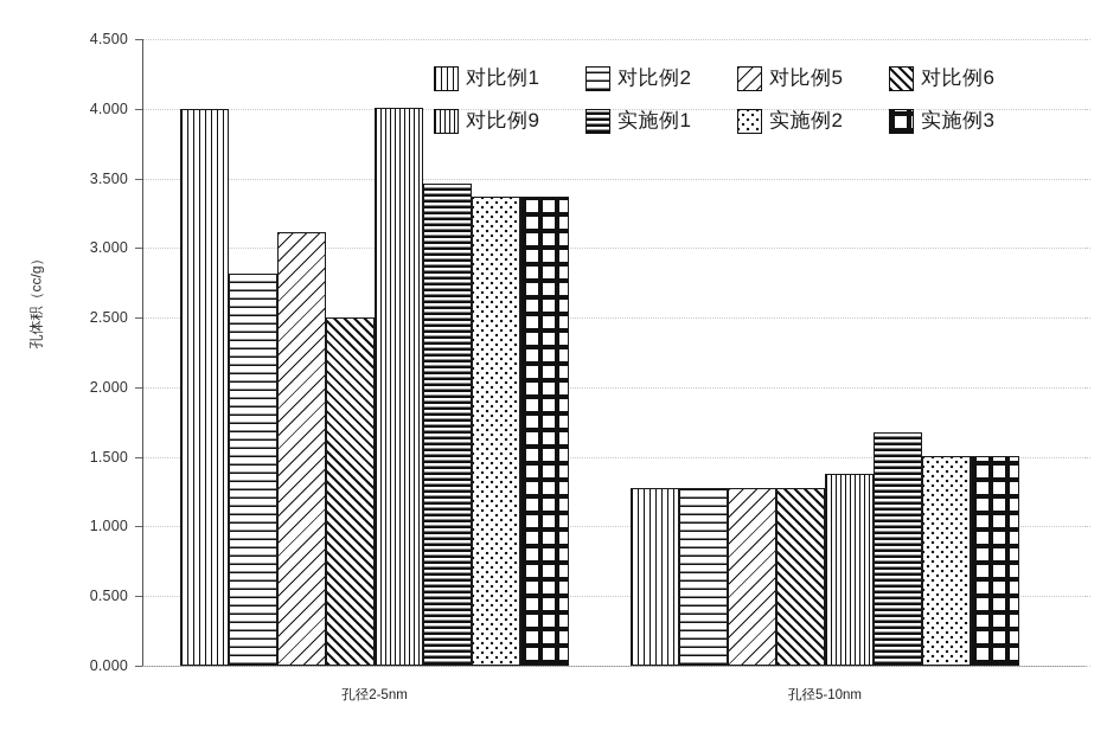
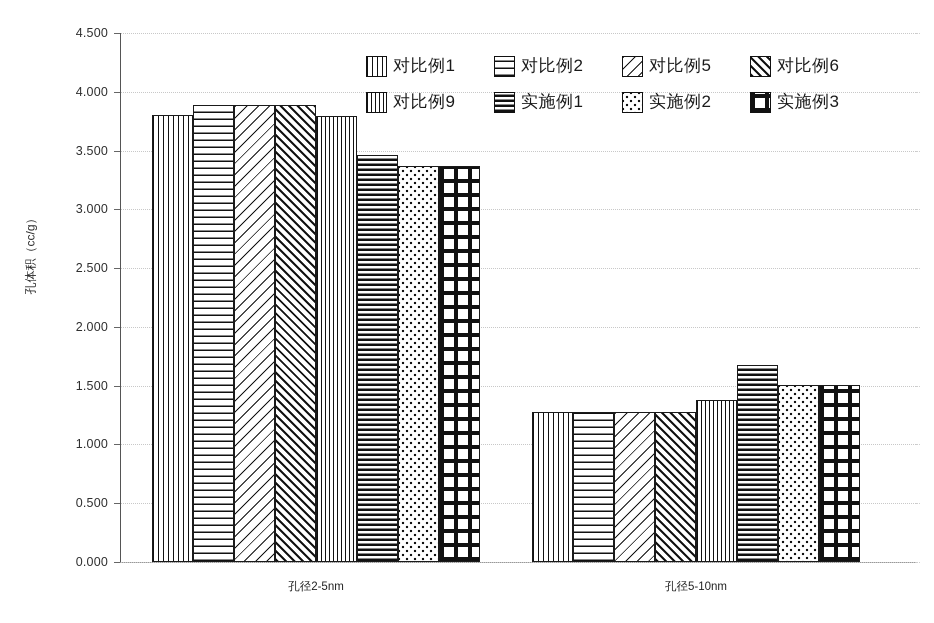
对比例1/孔径2-5nm: 4.00 -> 3.80
对比例2/孔径2-5nm: 2.82 -> 3.89
对比例5/孔径2-5nm: 3.11 -> 3.89
对比例6/孔径2-5nm: 2.50 -> 3.89
对比例9/孔径2-5nm: 4.01 -> 3.79
